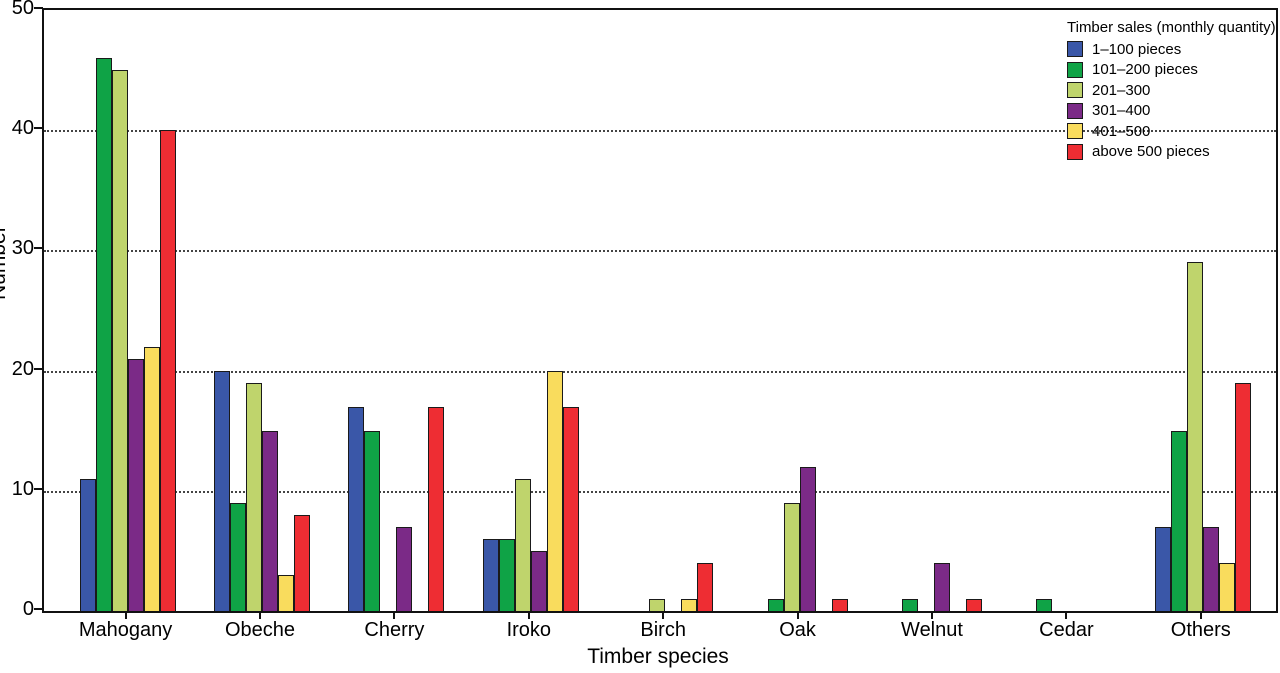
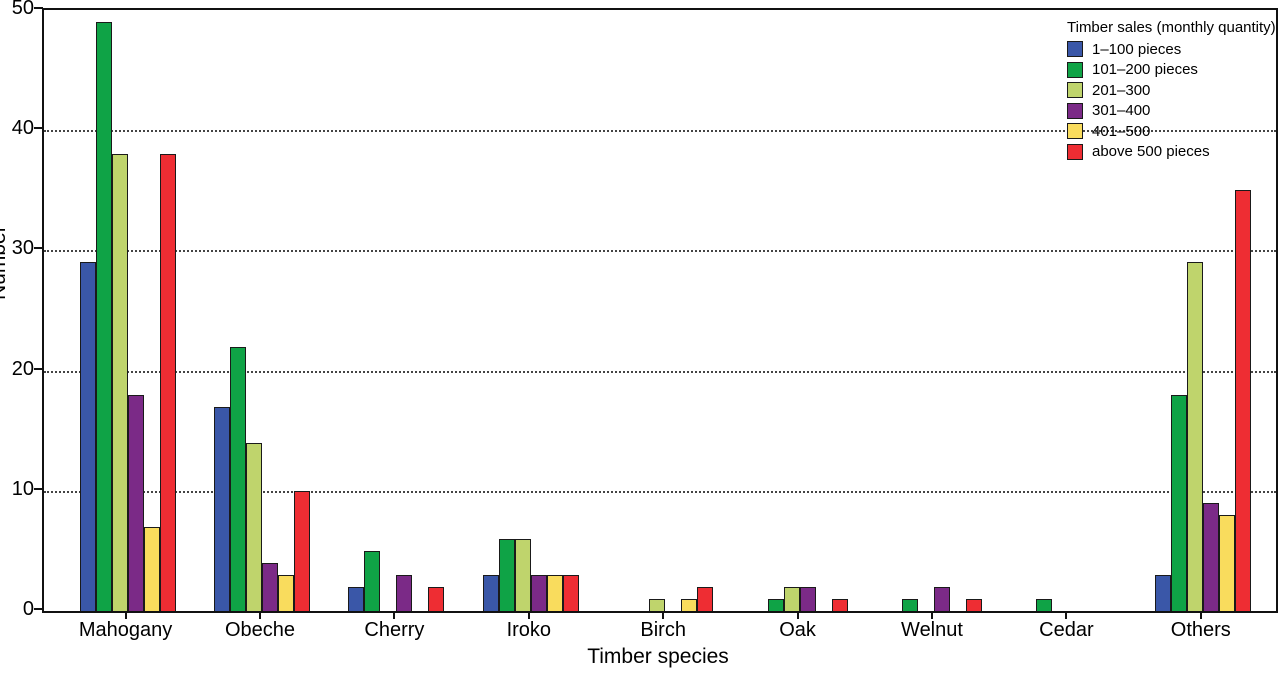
1–100 pieces/Mahogany: 11 -> 29
101–200 pieces/Mahogany: 46 -> 49
201–300/Mahogany: 45 -> 38
301–400/Mahogany: 21 -> 18
401–500/Mahogany: 22 -> 7
above 500 pieces/Mahogany: 40 -> 38
1–100 pieces/Obeche: 20 -> 17
101–200 pieces/Obeche: 9 -> 22
201–300/Obeche: 19 -> 14
301–400/Obeche: 15 -> 4
above 500 pieces/Obeche: 8 -> 10
1–100 pieces/Cherry: 17 -> 2
101–200 pieces/Cherry: 15 -> 5
301–400/Cherry: 7 -> 3
above 500 pieces/Cherry: 17 -> 2
1–100 pieces/Iroko: 6 -> 3
201–300/Iroko: 11 -> 6
301–400/Iroko: 5 -> 3
401–500/Iroko: 20 -> 3
above 500 pieces/Iroko: 17 -> 3
above 500 pieces/Birch: 4 -> 2
201–300/Oak: 9 -> 2
301–400/Oak: 12 -> 2
301–400/Welnut: 4 -> 2
1–100 pieces/Others: 7 -> 3
101–200 pieces/Others: 15 -> 18
301–400/Others: 7 -> 9
401–500/Others: 4 -> 8
above 500 pieces/Others: 19 -> 35
